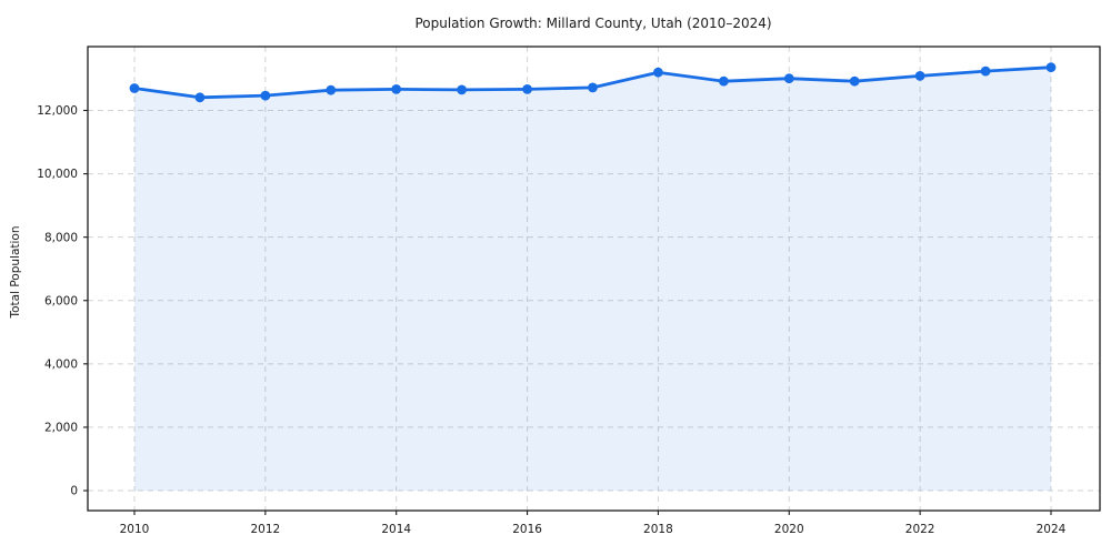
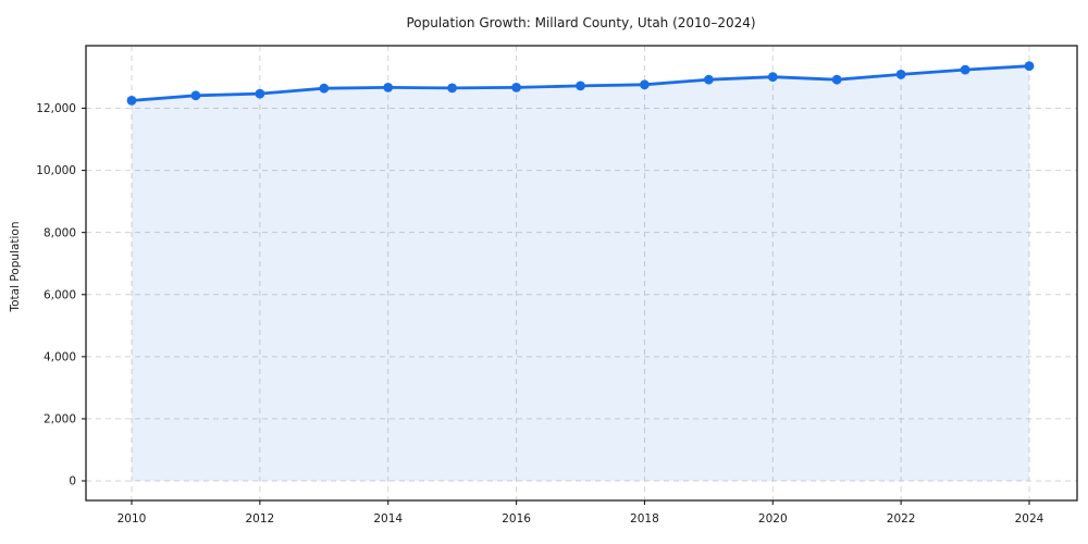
2010: 12700 -> 12200
2018: 13200 -> 12800
